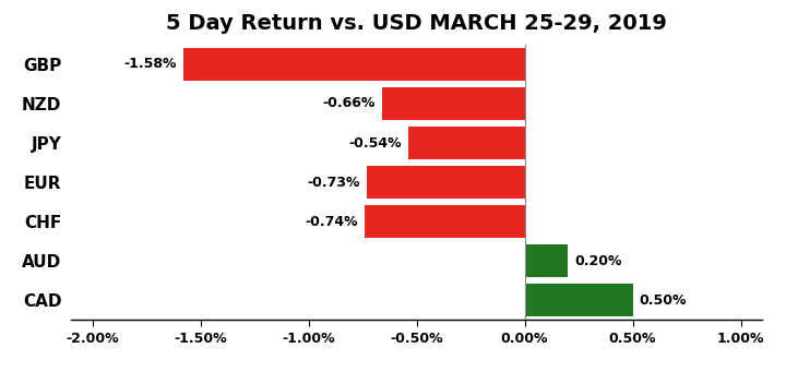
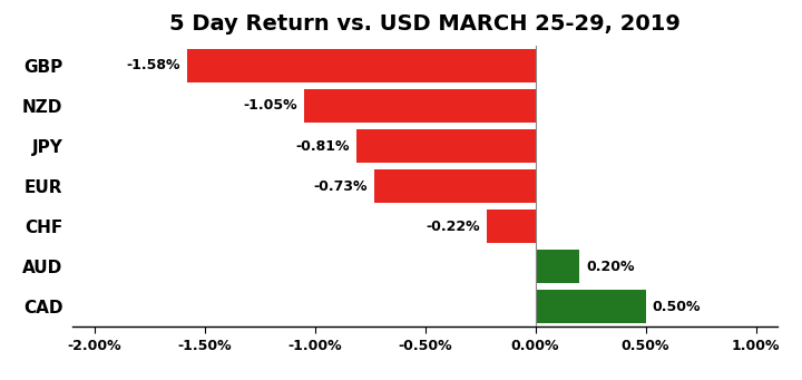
NZD: -0.66% -> -1.05%
JPY: -0.54% -> -0.81%
CHF: -0.74% -> -0.22%
